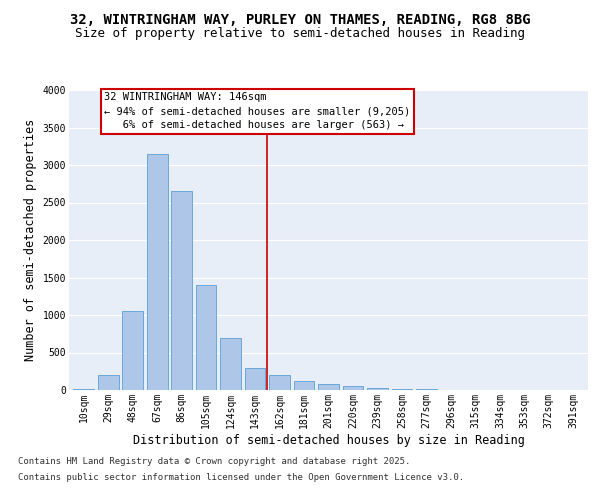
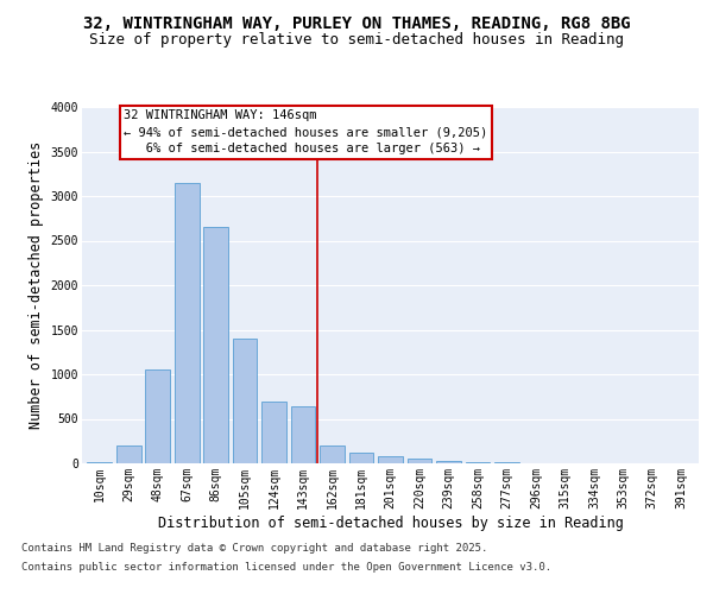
143sqm: 300 -> 640
